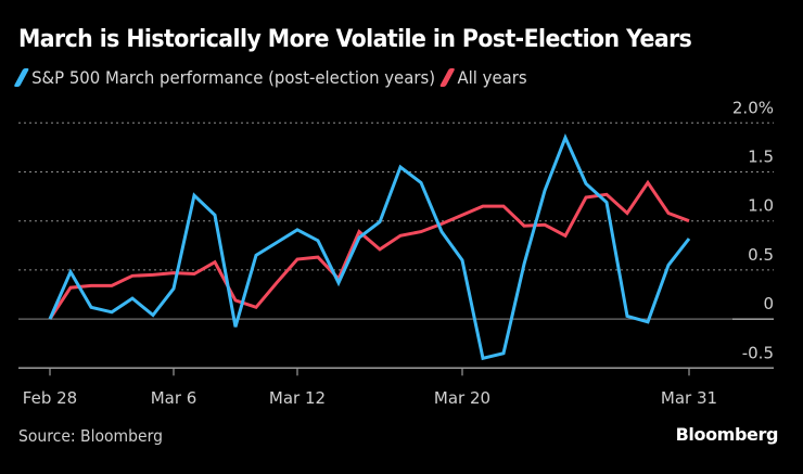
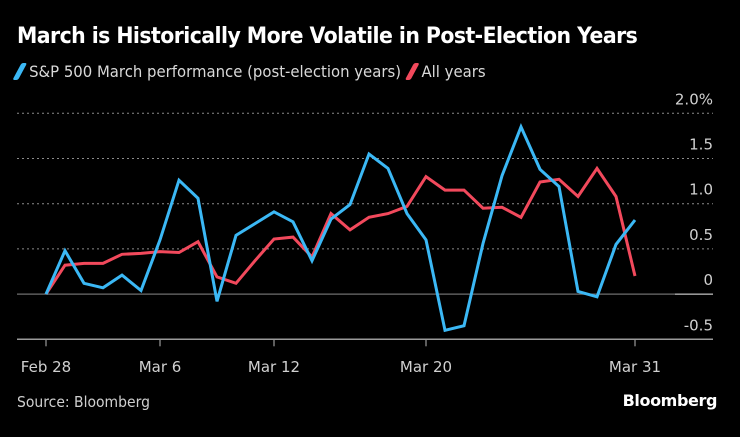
S&P 500 March performance (post-election years)/Mar 6: 0.3% -> 0.6%
All years/Mar 20: 1.1% -> 1.3%
All years/Mar 31: 1.0% -> 0.2%
